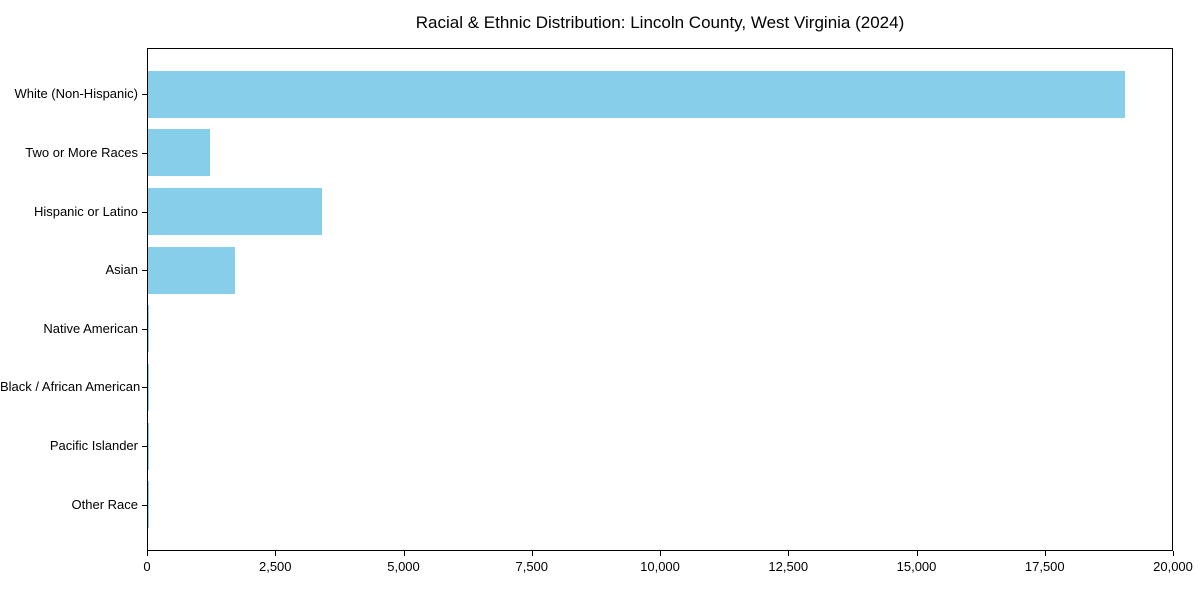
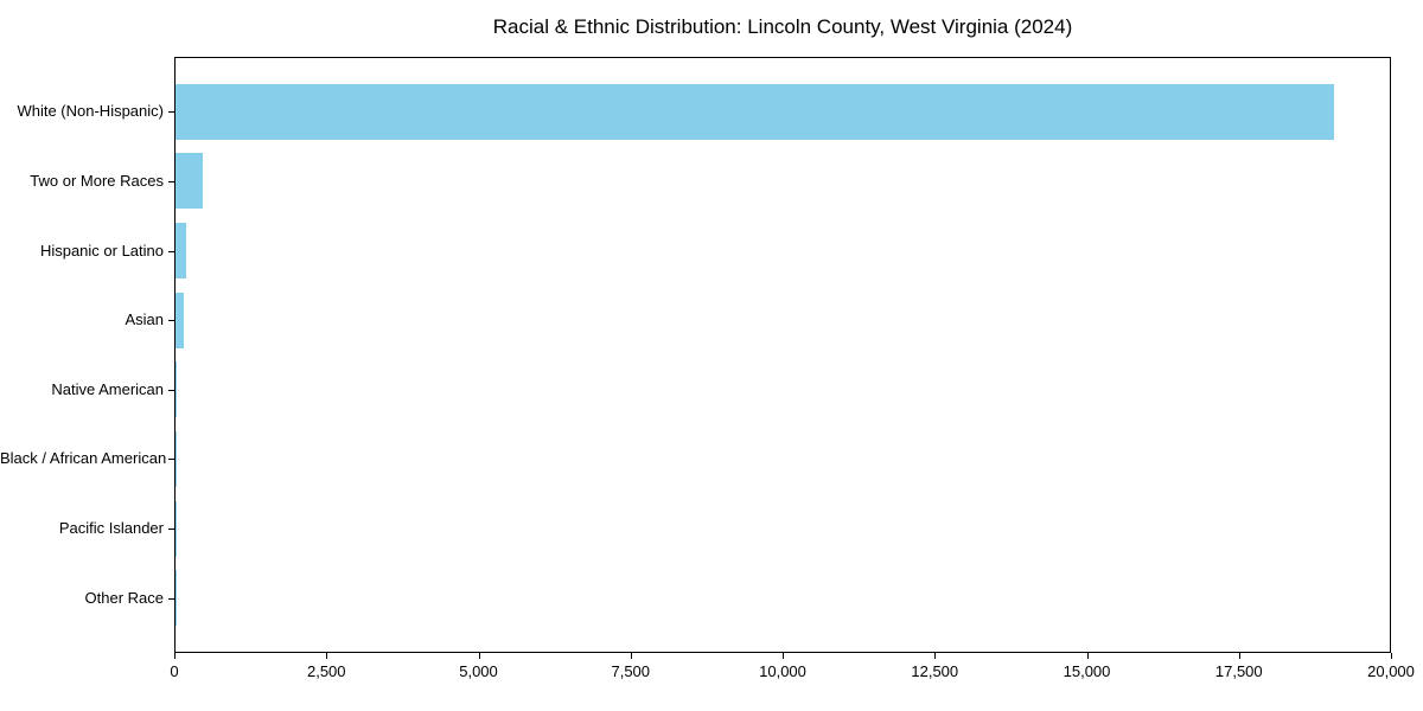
Two or More Races: 1200 -> 400
Hispanic or Latino: 3400 -> 200
Asian: 1700 -> 100
